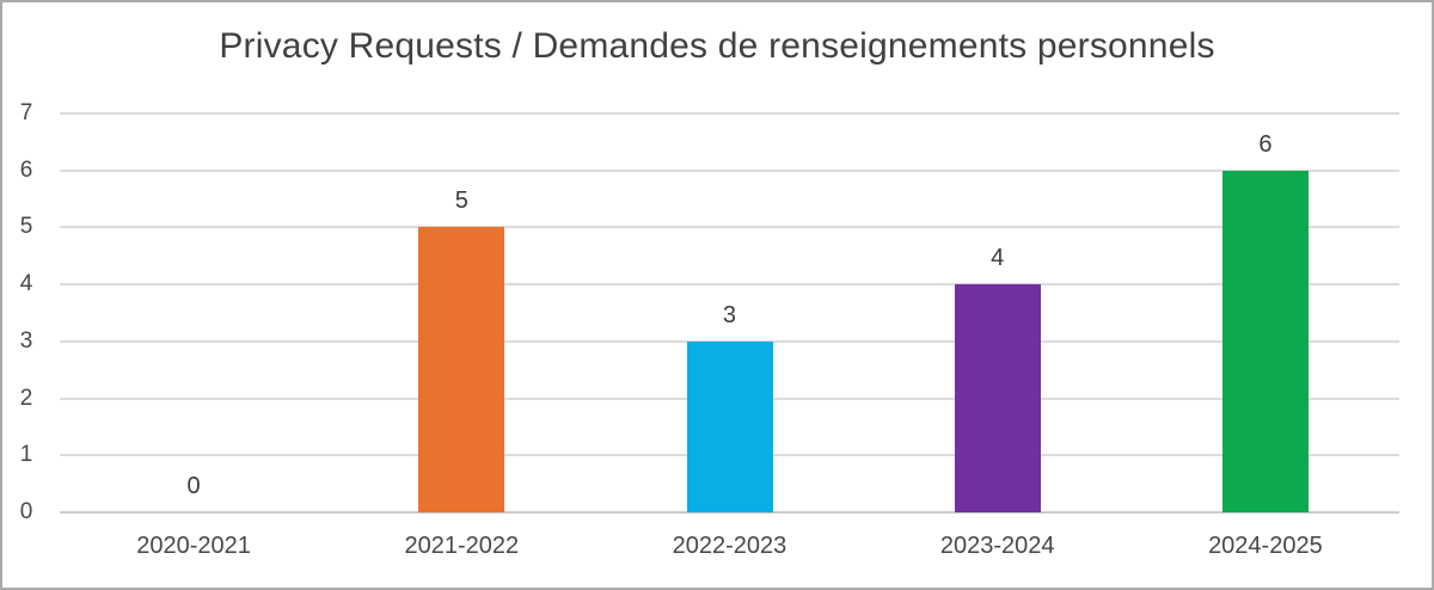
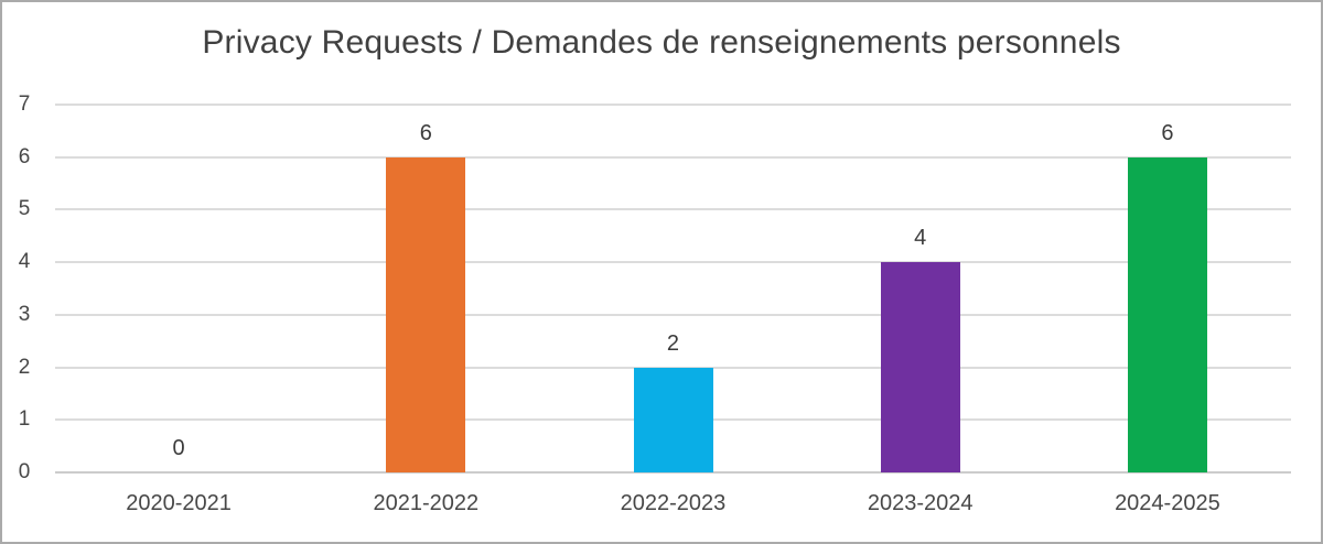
2021-2022: 5 -> 6
2022-2023: 3 -> 2
